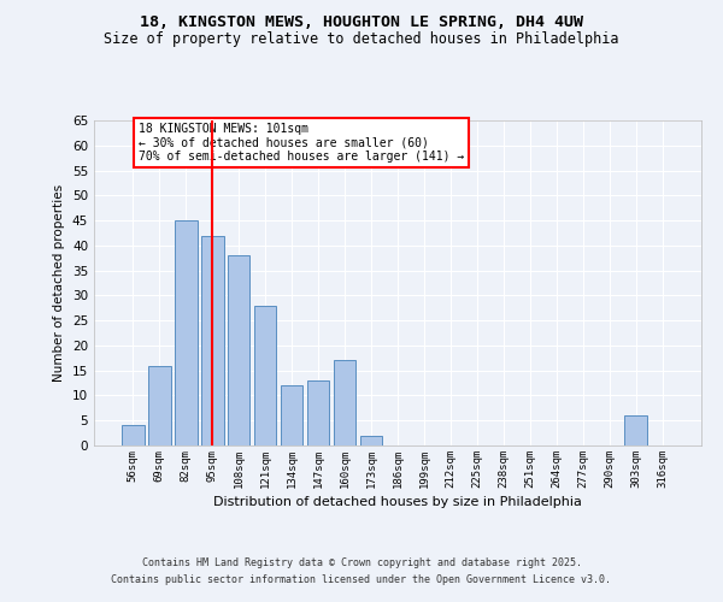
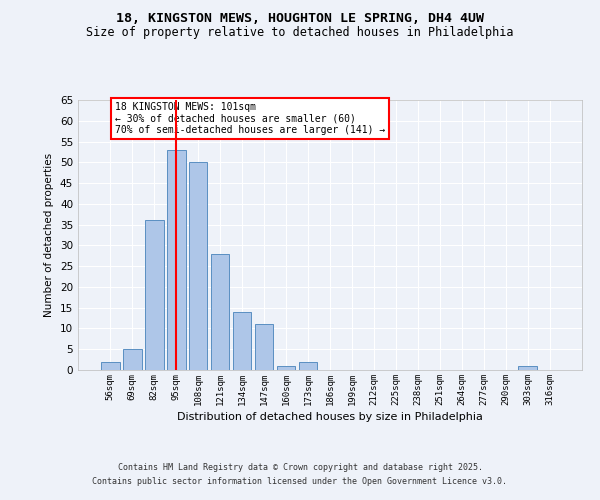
56sqm: 4 -> 2
69sqm: 16 -> 5
82sqm: 45 -> 36
95sqm: 42 -> 53
108sqm: 38 -> 50
134sqm: 12 -> 14
147sqm: 13 -> 11
160sqm: 17 -> 1
303sqm: 6 -> 1
